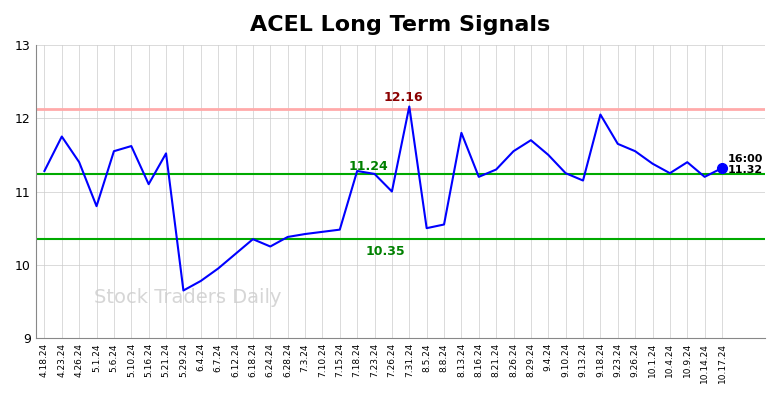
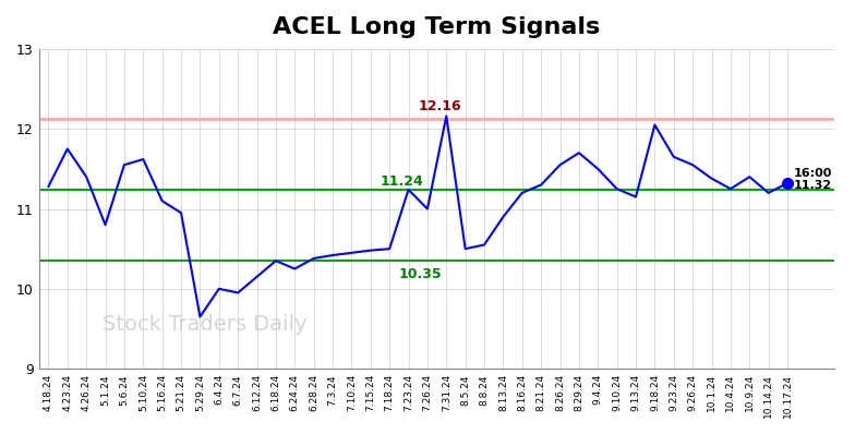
5.21.24: 11.52 -> 10.95
6.4.24: 9.78 -> 10.00
7.18.24: 11.28 -> 10.50
8.13.24: 11.80 -> 10.90
